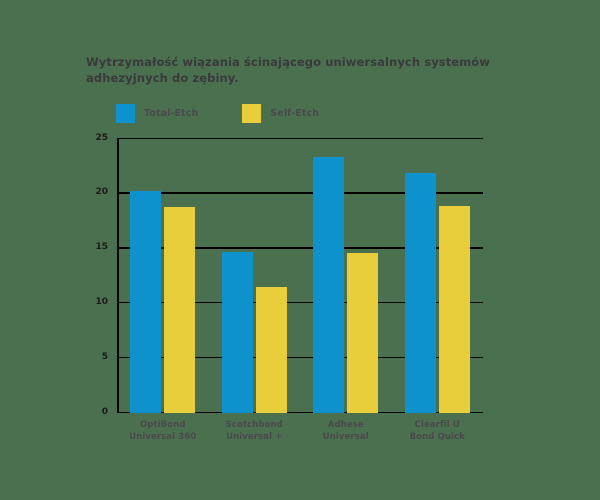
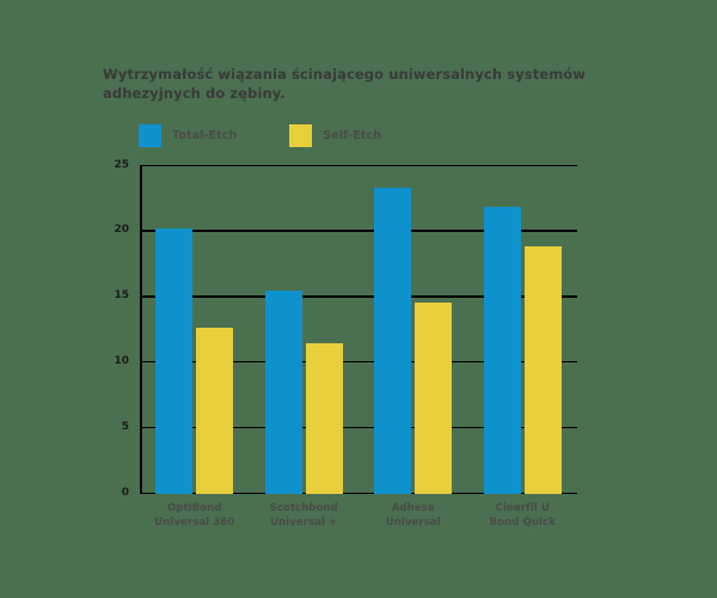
Self-Etch/OptiBond Universal 360: 18.8 -> 12.7
Total-Etch/Scotchbond Universal +: 14.7 -> 15.5
